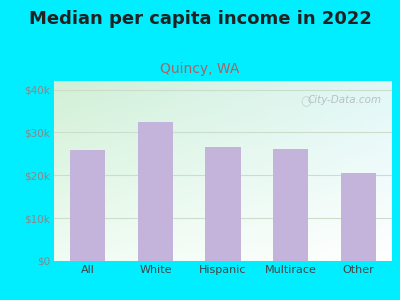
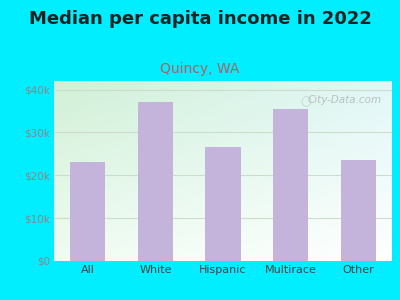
All: $26.0k -> $23.0k
White: $32.5k -> $37.0k
Multirace: $26.2k -> $35.5k
Other: $20.5k -> $23.5k
